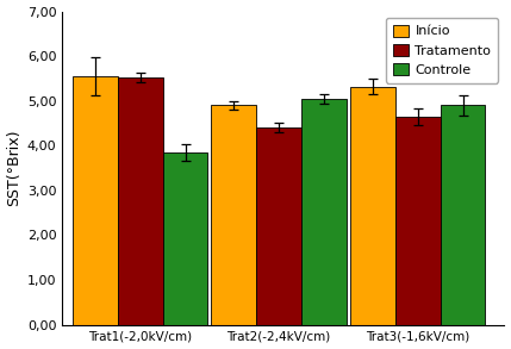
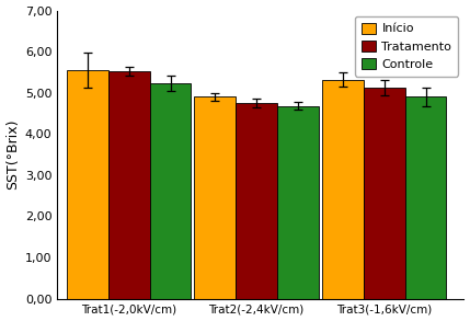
Controle/Trat1(-2,0kV/cm): 3,85 -> 5,23
Tratamento/Trat2(-2,4kV/cm): 4,40 -> 4,75
Controle/Trat2(-2,4kV/cm): 5,05 -> 4,68
Tratamento/Trat3(-1,6kV/cm): 4,65 -> 5,13
